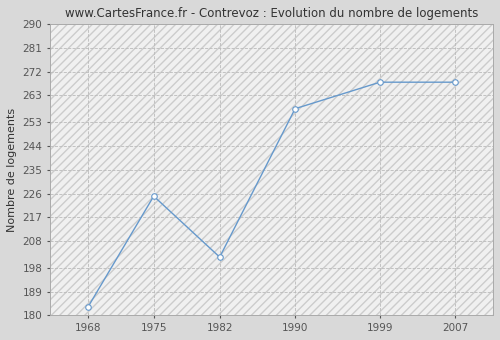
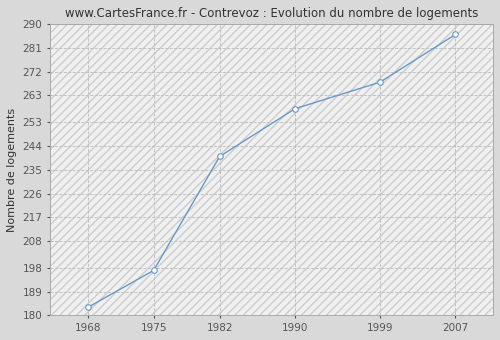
1975: 225 -> 197
1982: 202 -> 240
2007: 268 -> 286
